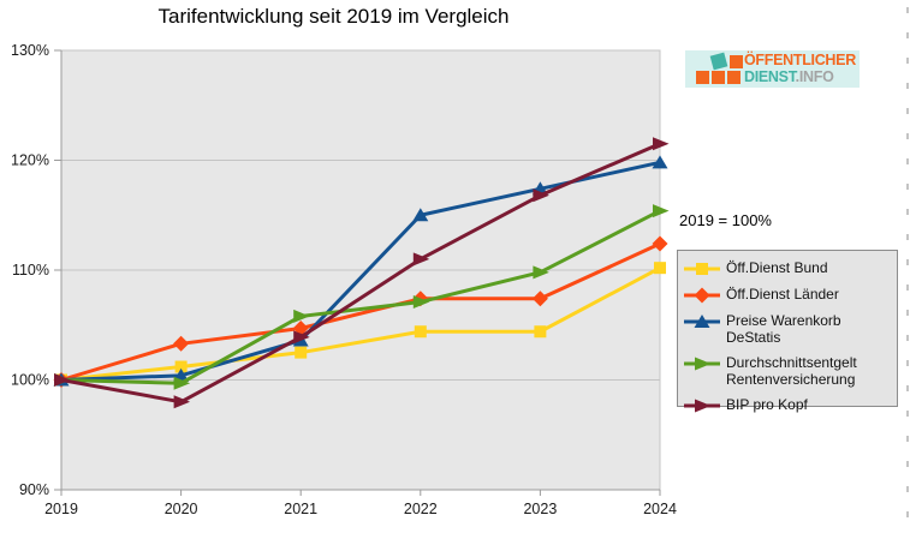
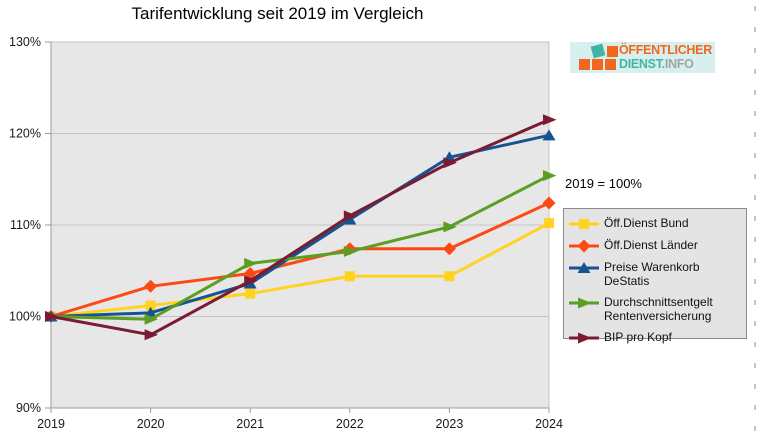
Preise Warenkorb DeStatis/2022: 115% -> 111%
